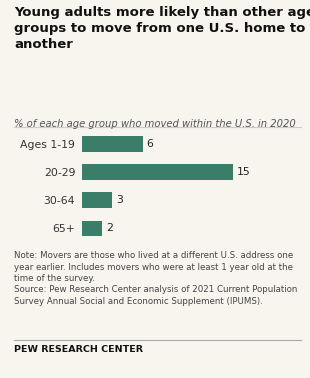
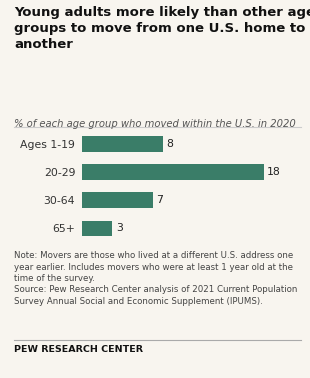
Ages 1-19: 6 -> 8
20-29: 15 -> 18
30-64: 3 -> 7
65+: 2 -> 3
